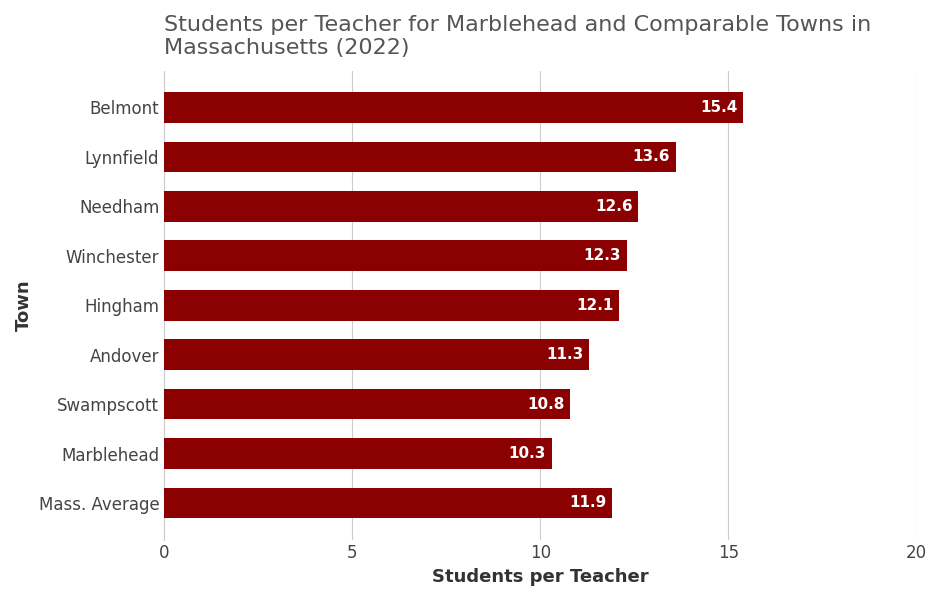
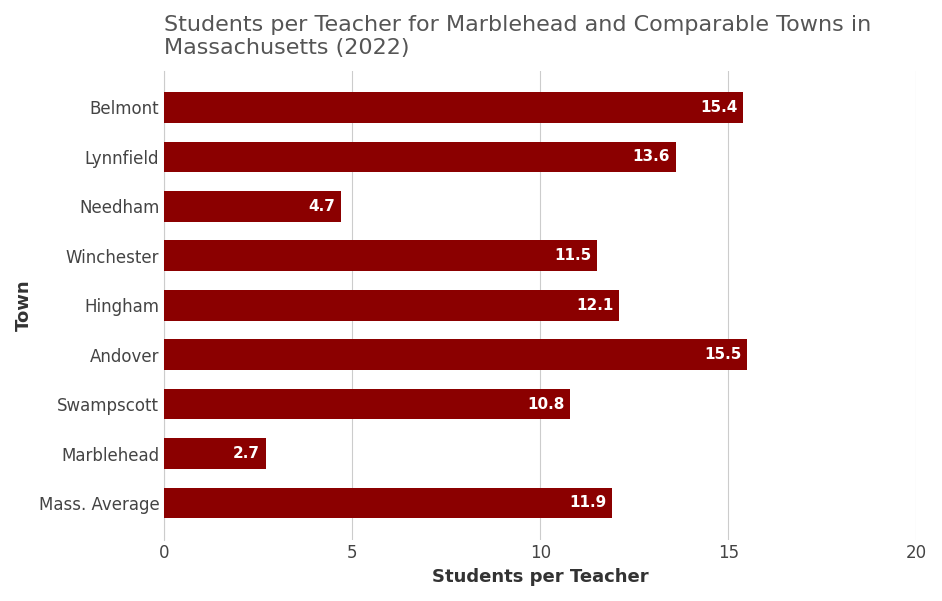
Needham: 12.6 -> 4.7
Winchester: 12.3 -> 11.5
Andover: 11.3 -> 15.5
Marblehead: 10.3 -> 2.7
